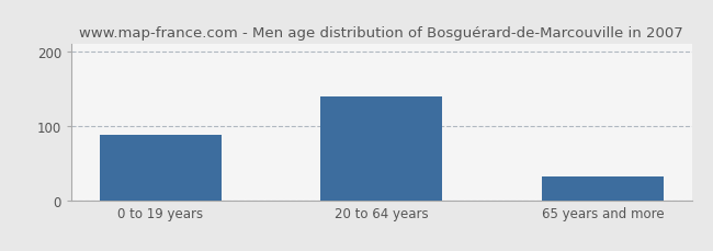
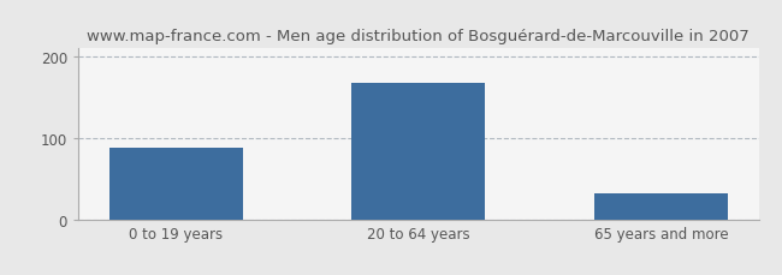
20 to 64 years: 140 -> 168
